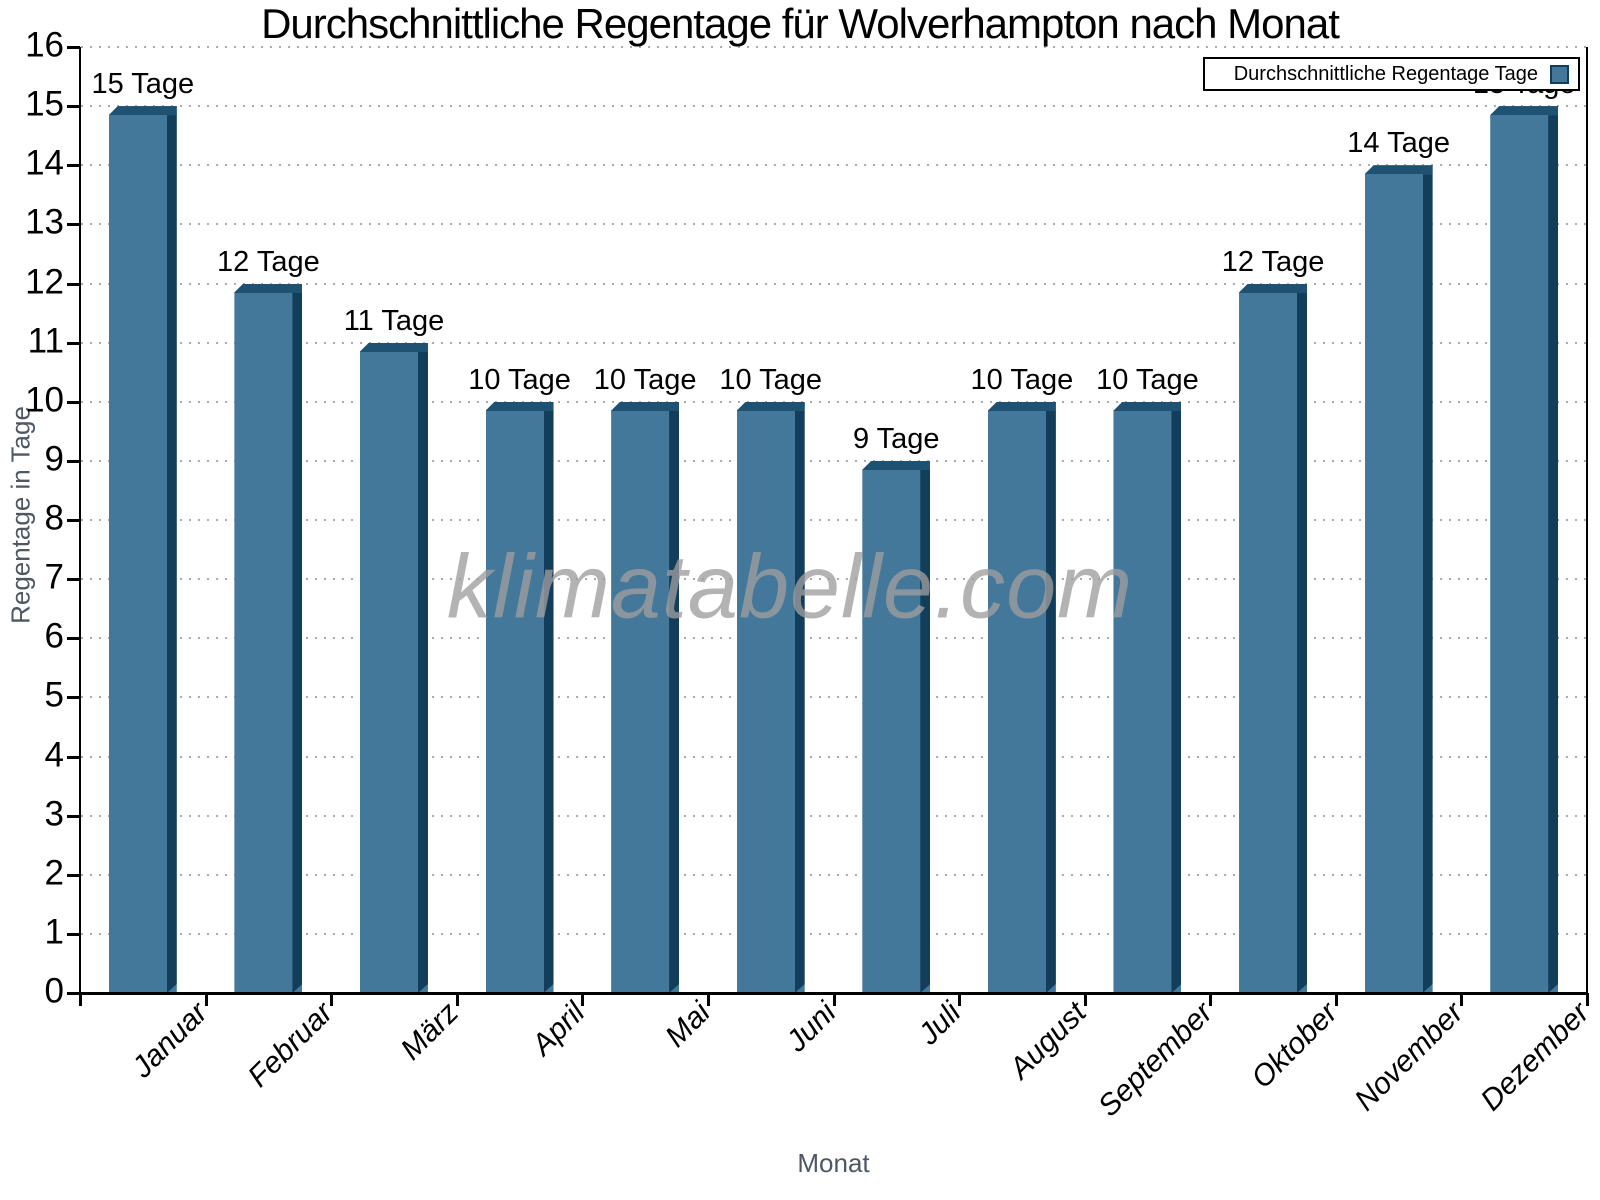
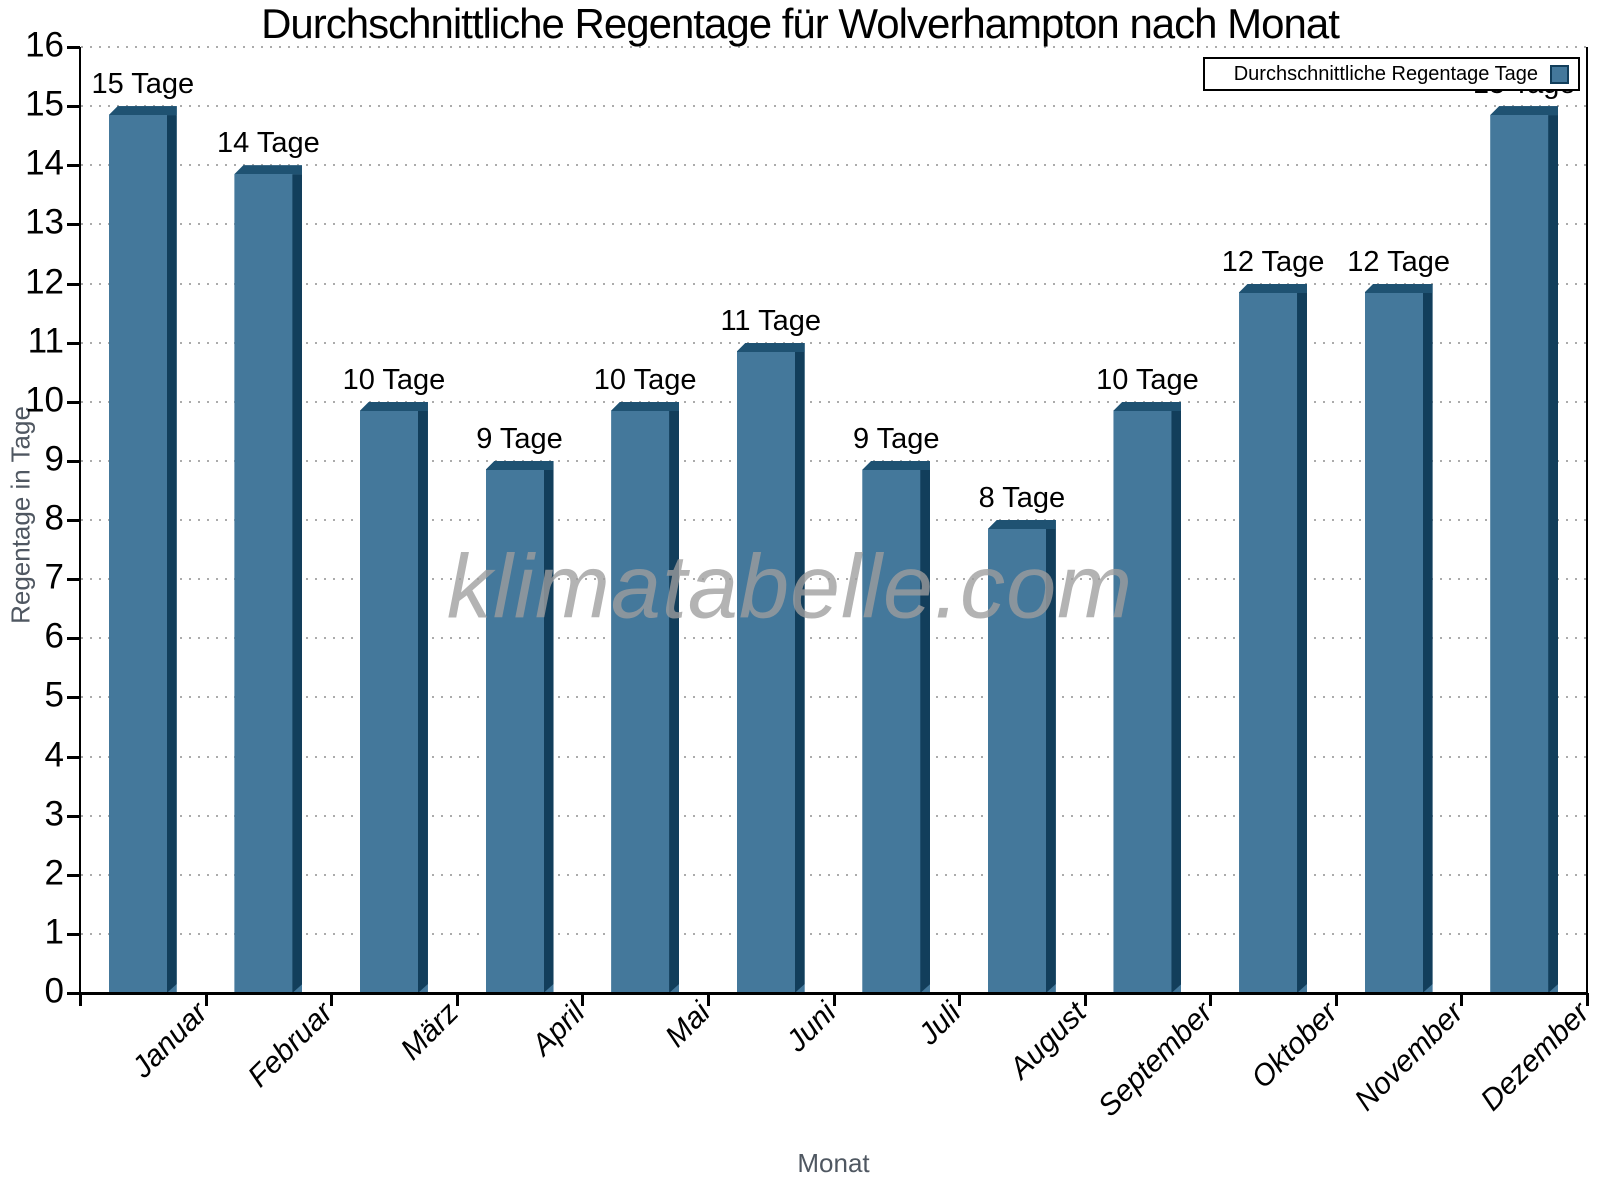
Februar: 12 -> 14
März: 11 -> 10
April: 10 -> 9
Juni: 10 -> 11
August: 10 -> 8
November: 14 -> 12
